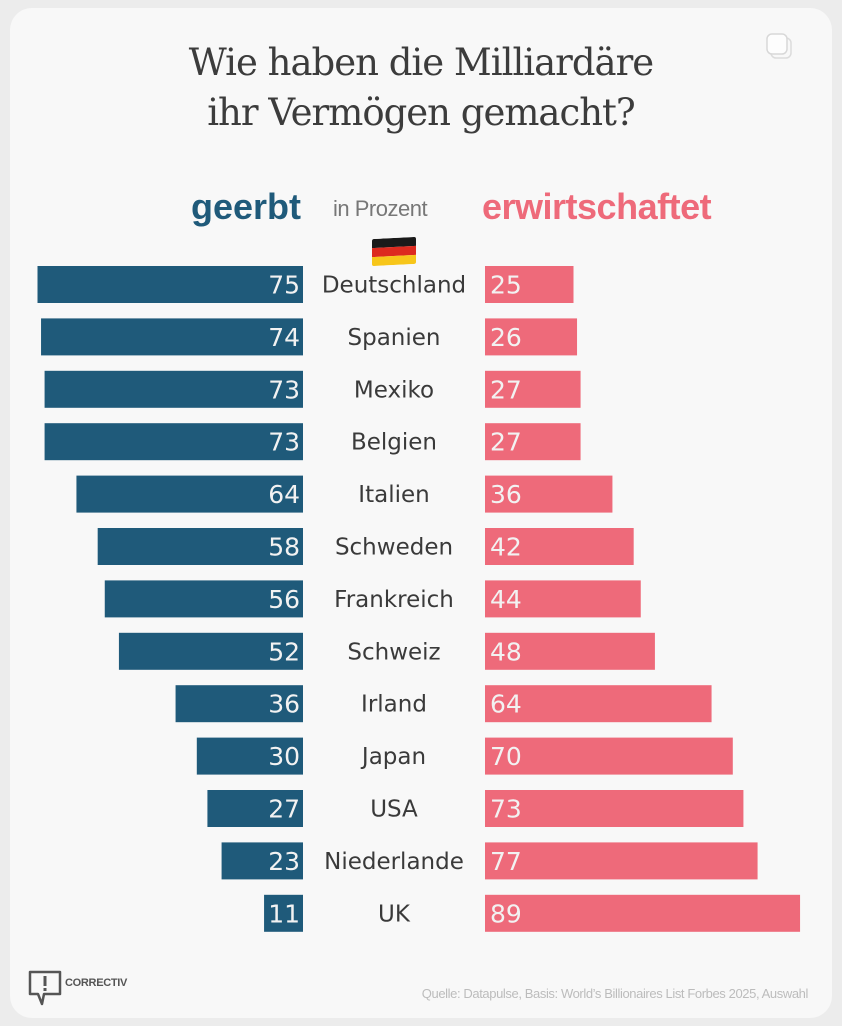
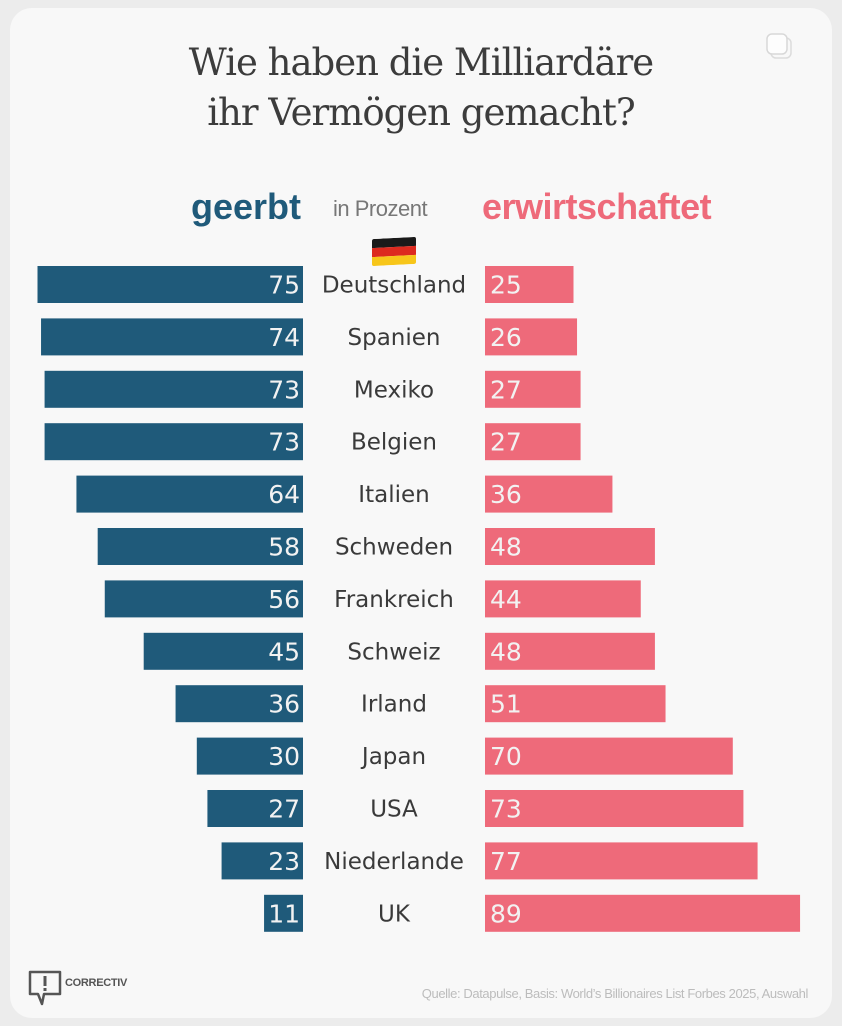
erwirtschaftet/Schweden: 42 -> 48
geerbt/Schweiz: 52 -> 45
erwirtschaftet/Irland: 64 -> 51
